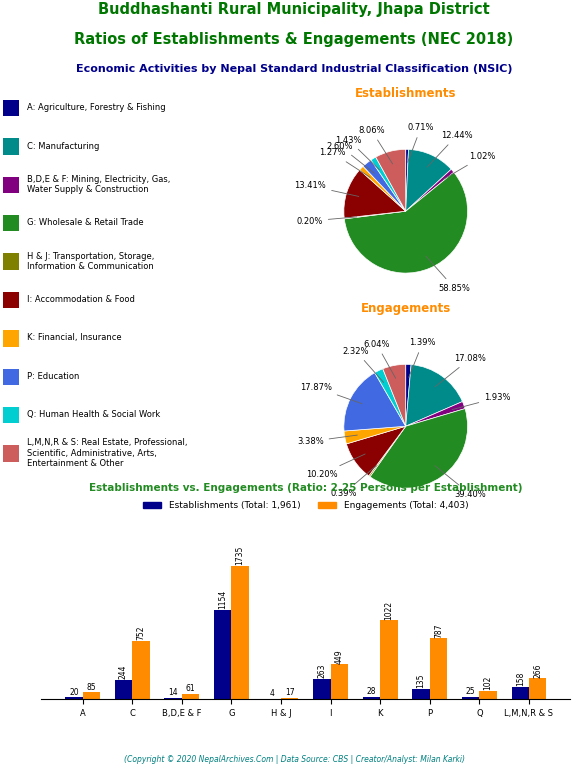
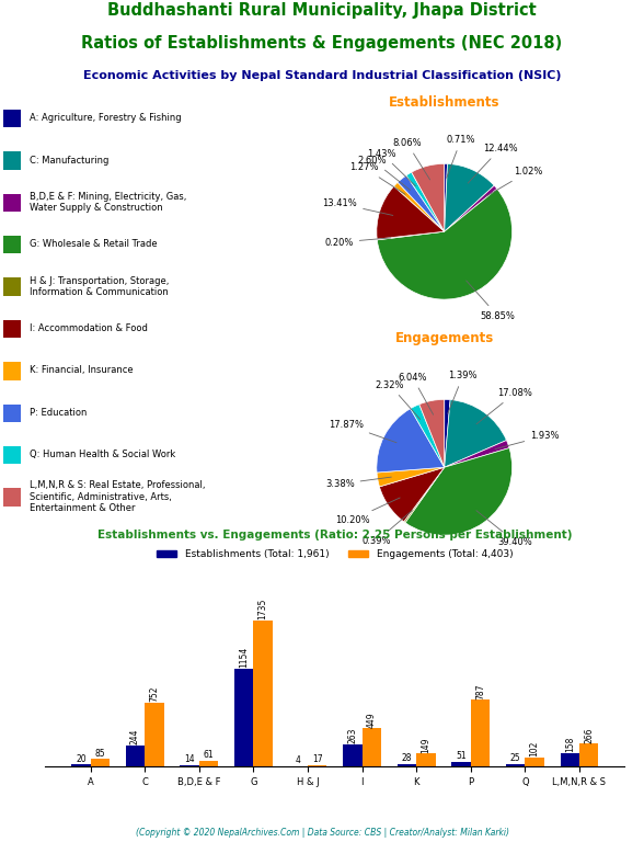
Engagements (Total: 4,403)/K: 1022 -> 149
Establishments (Total: 1,961)/P: 135 -> 51
